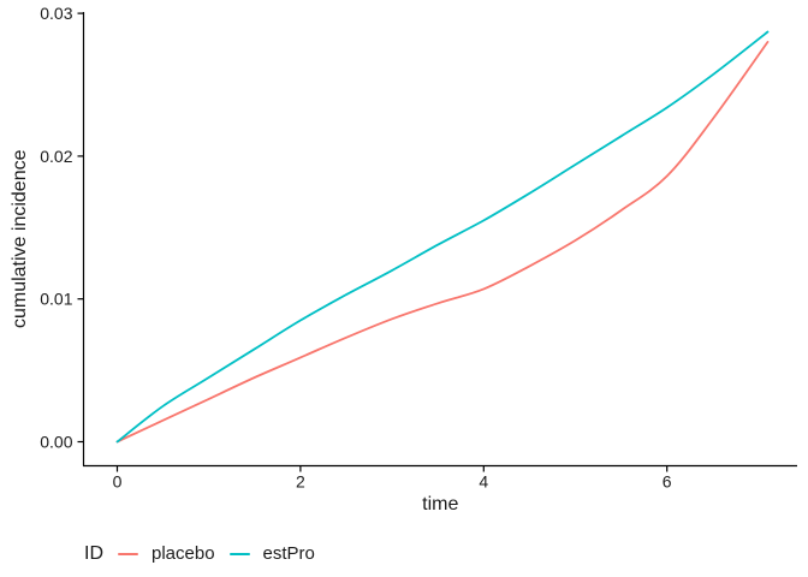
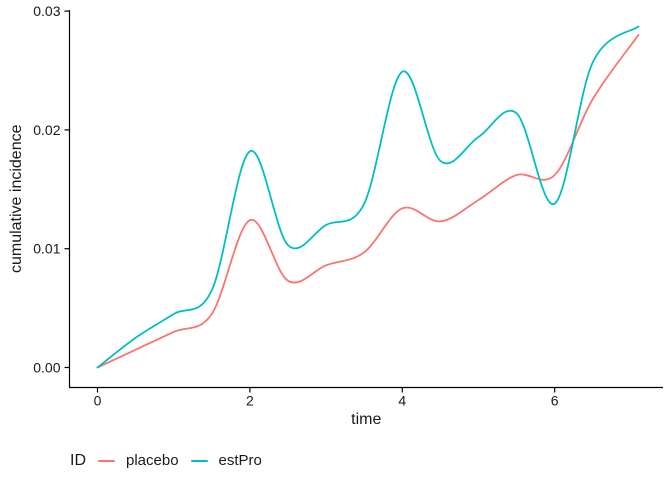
placebo/2: 0.0059 -> 0.0124
estPro/2: 0.0085 -> 0.0182
placebo/4: 0.0107 -> 0.0134
estPro/4: 0.0155 -> 0.0249
placebo/6: 0.0186 -> 0.0162
estPro/6: 0.0234 -> 0.0138
